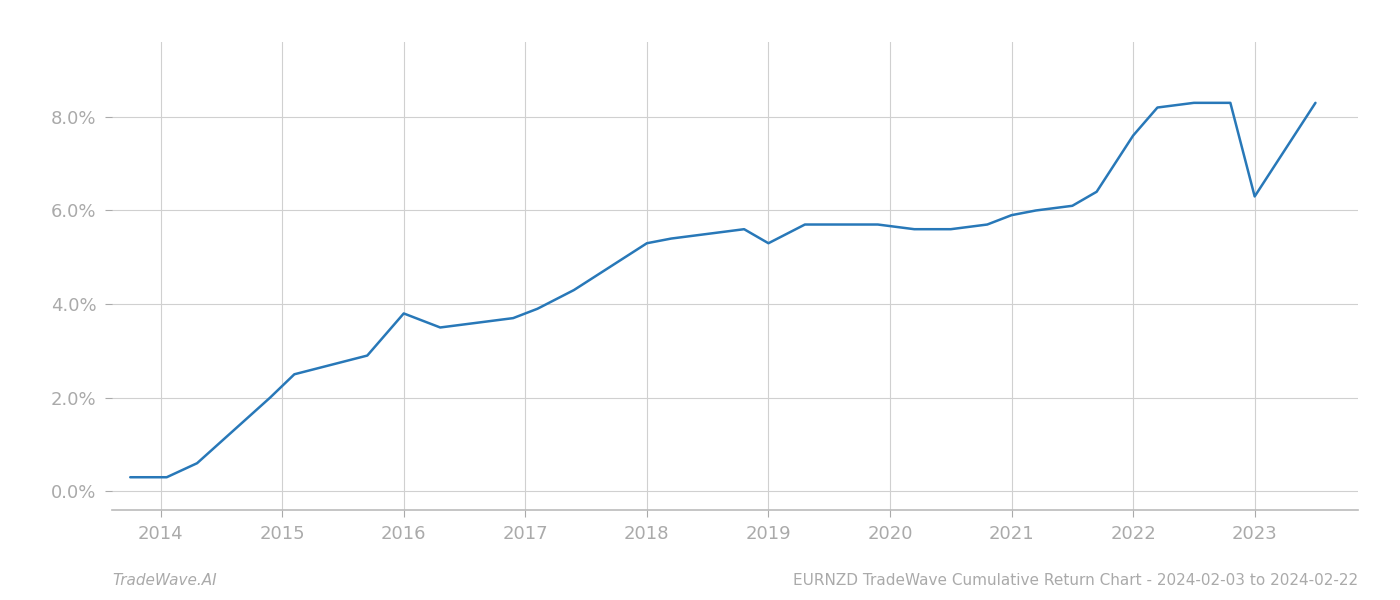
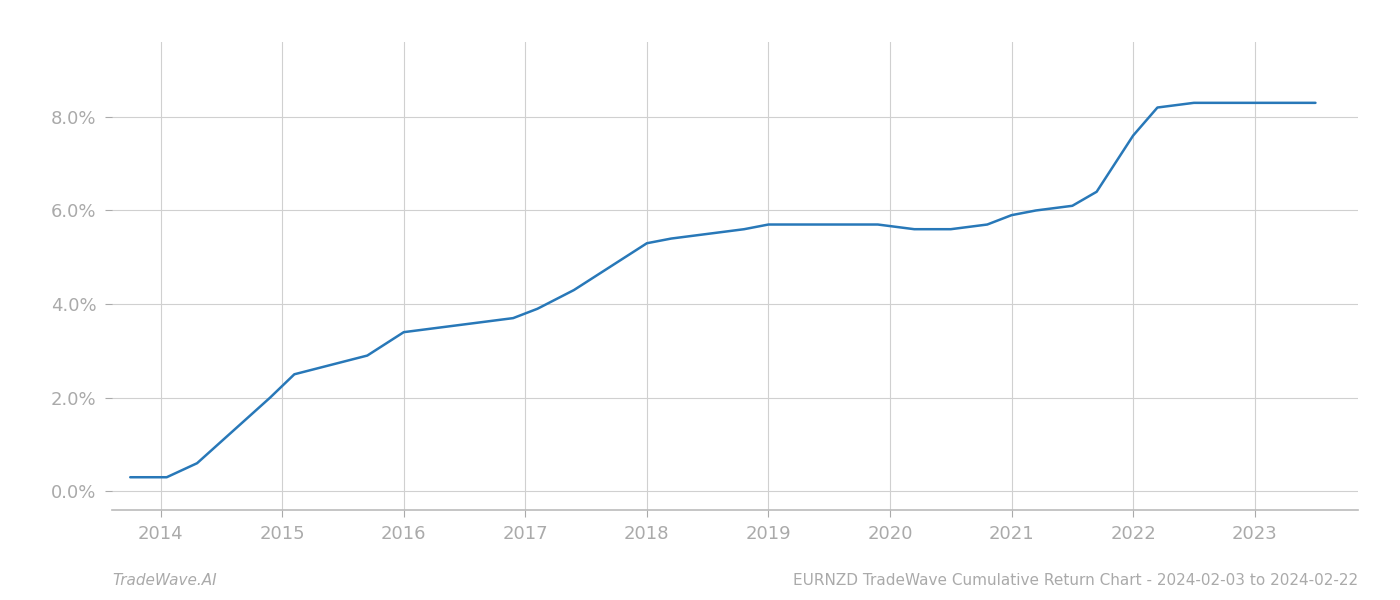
2016: 3.8% -> 3.4%
2019: 5.3% -> 5.7%
2023: 6.3% -> 8.3%
